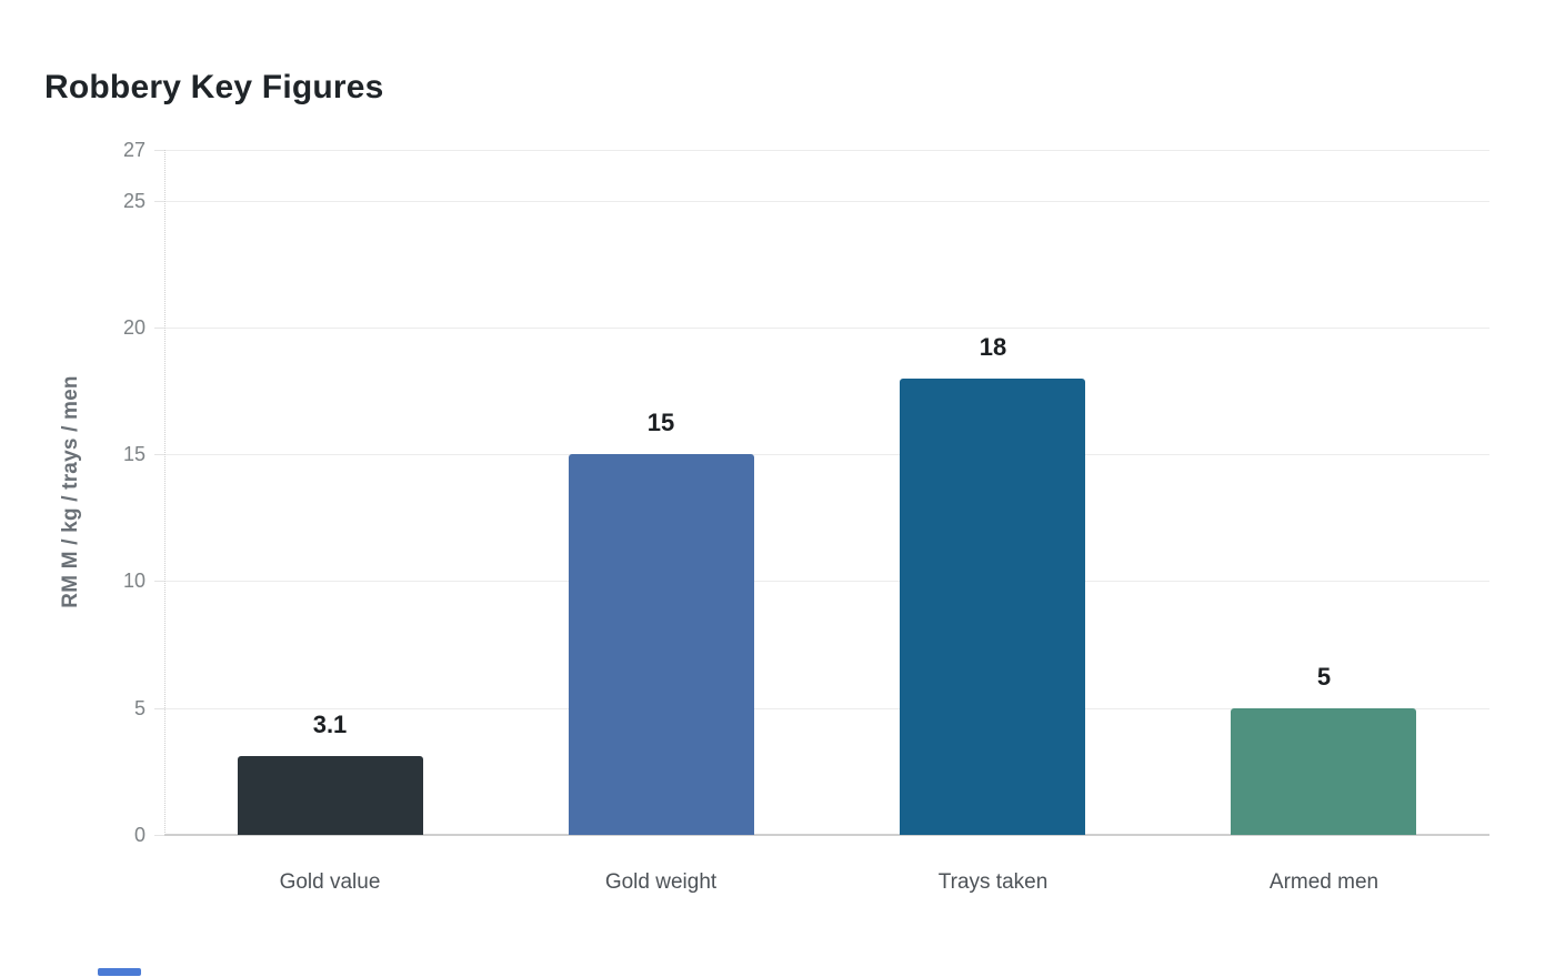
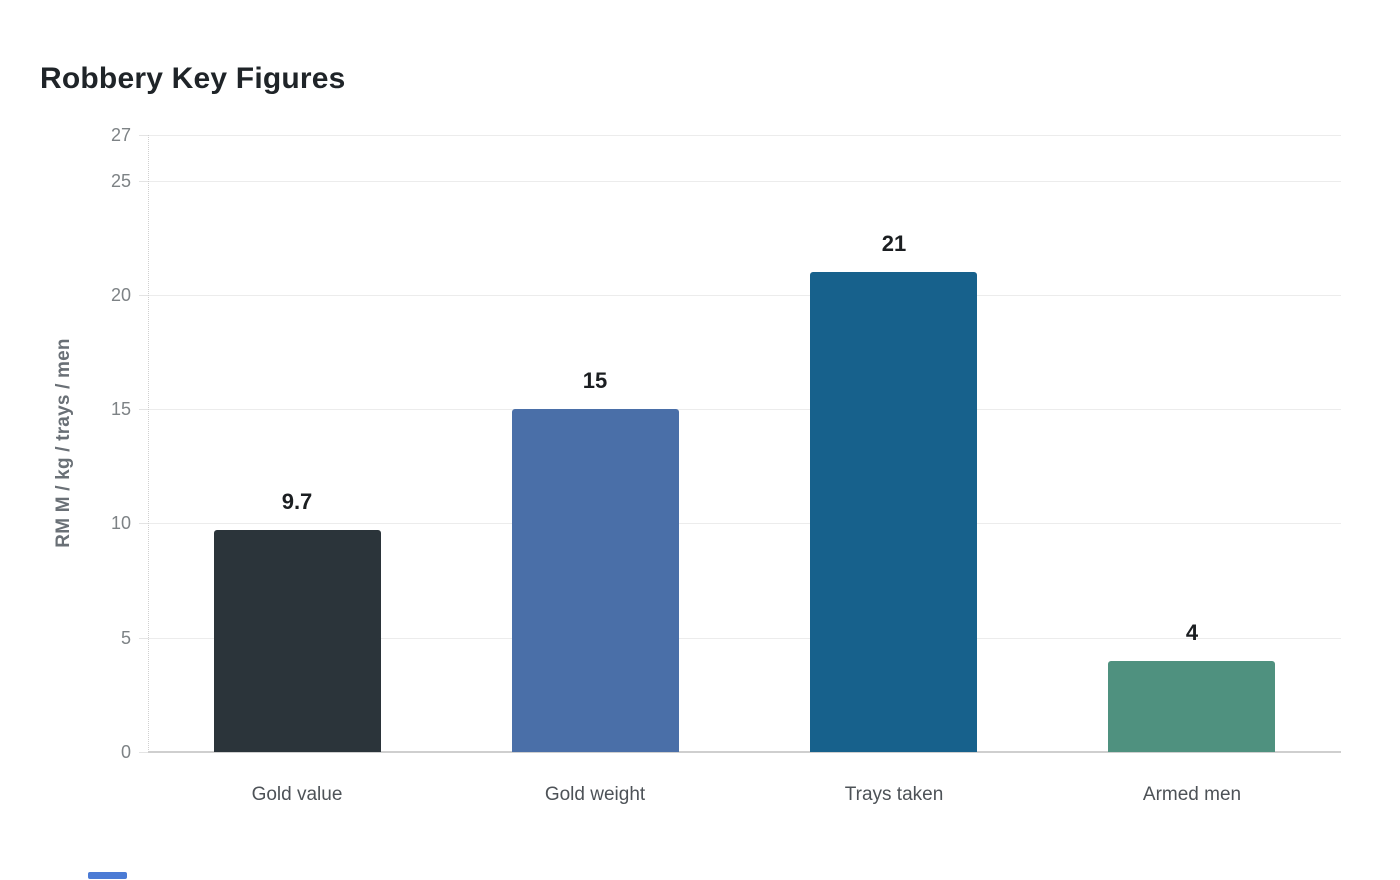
Gold value: 3.1 -> 9.7
Trays taken: 18 -> 21
Armed men: 5 -> 4
